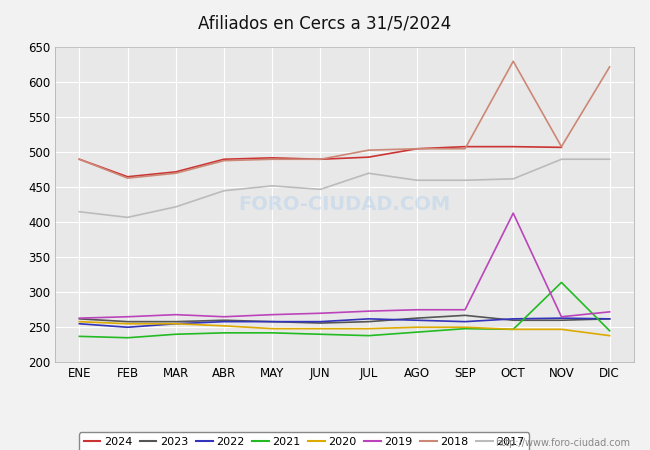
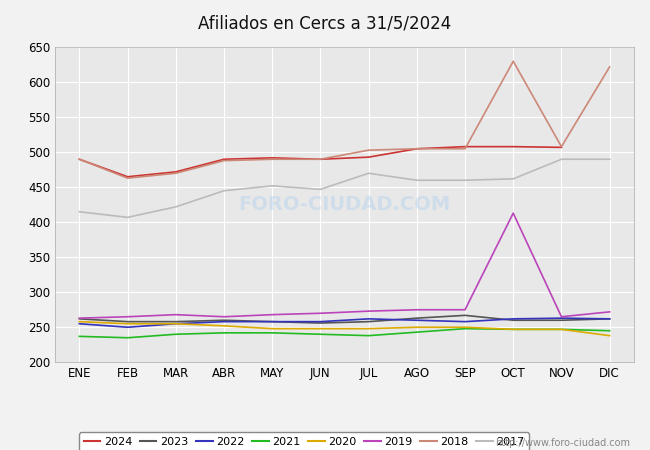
2021/NOV: 314 -> 247
